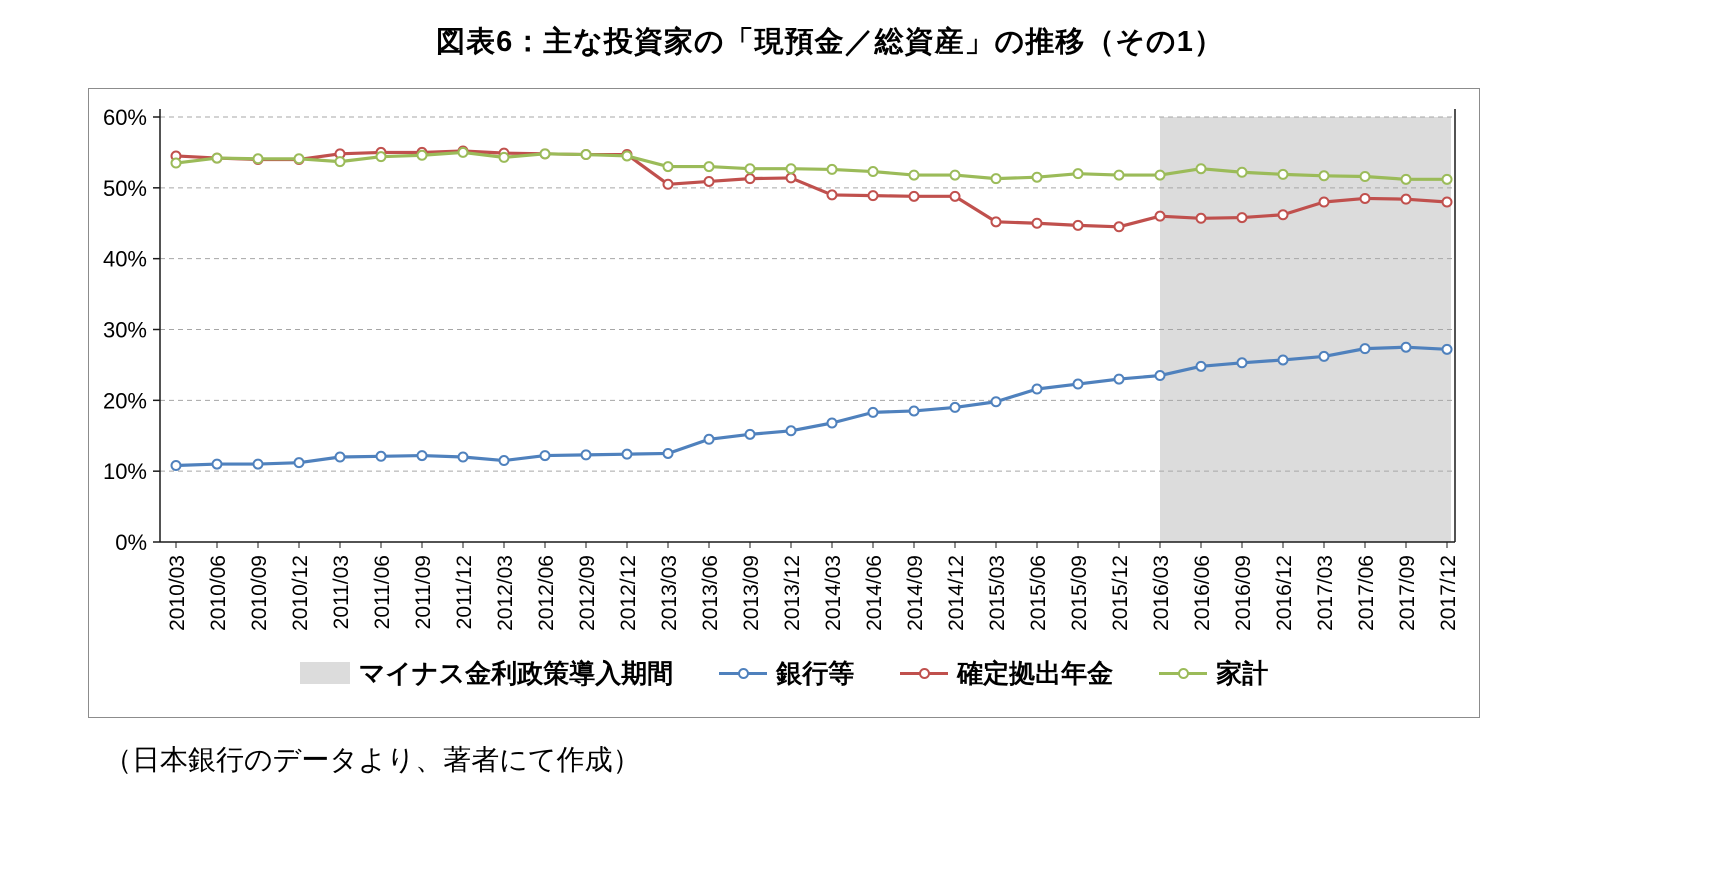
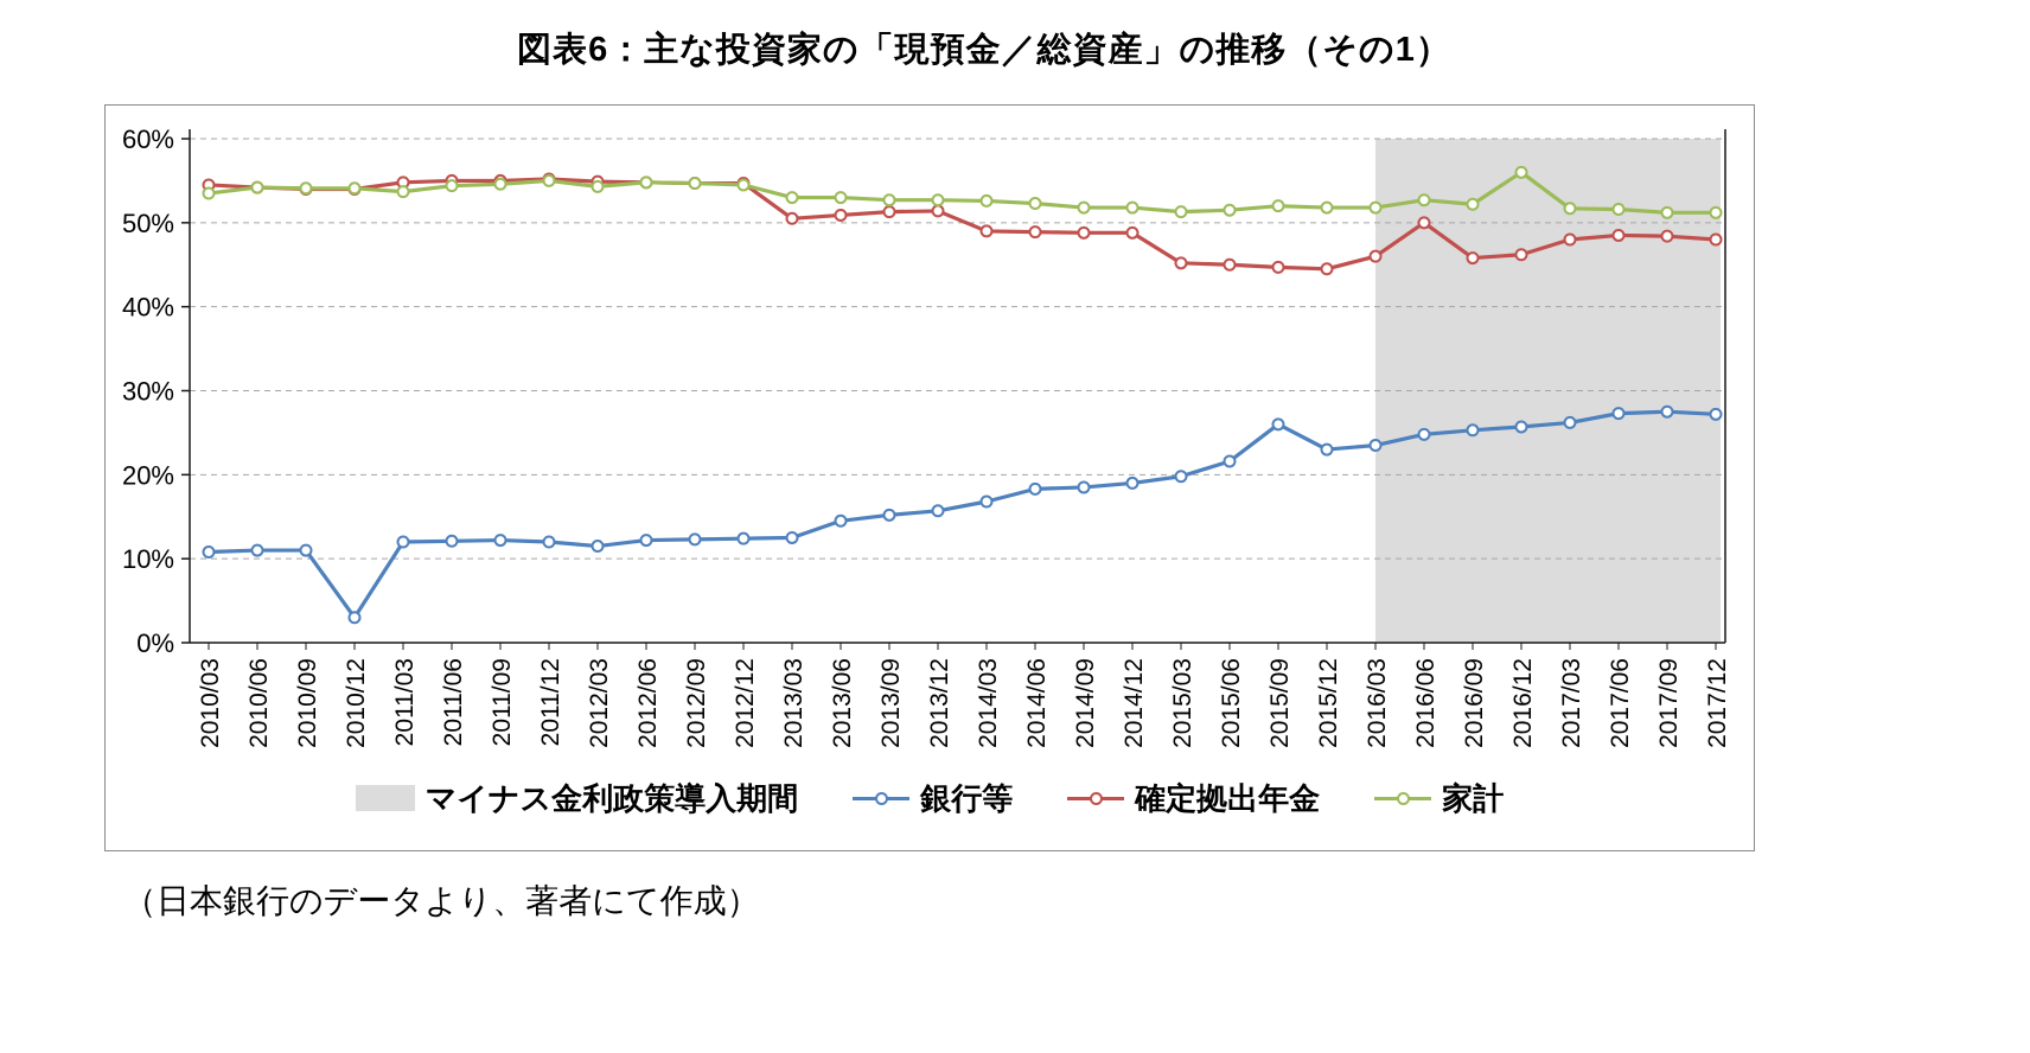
銀行等/2010/12: 11% -> 3%
銀行等/2015/09: 22% -> 26%
確定拠出年金/2016/06: 46% -> 50%
家計/2016/12: 52% -> 56%
